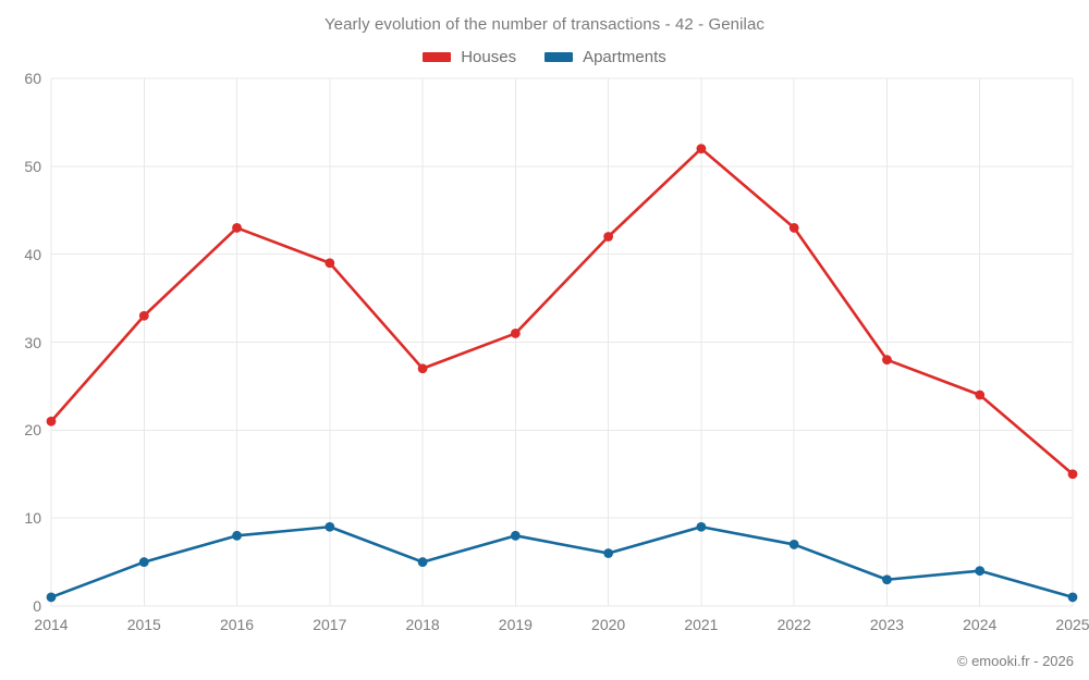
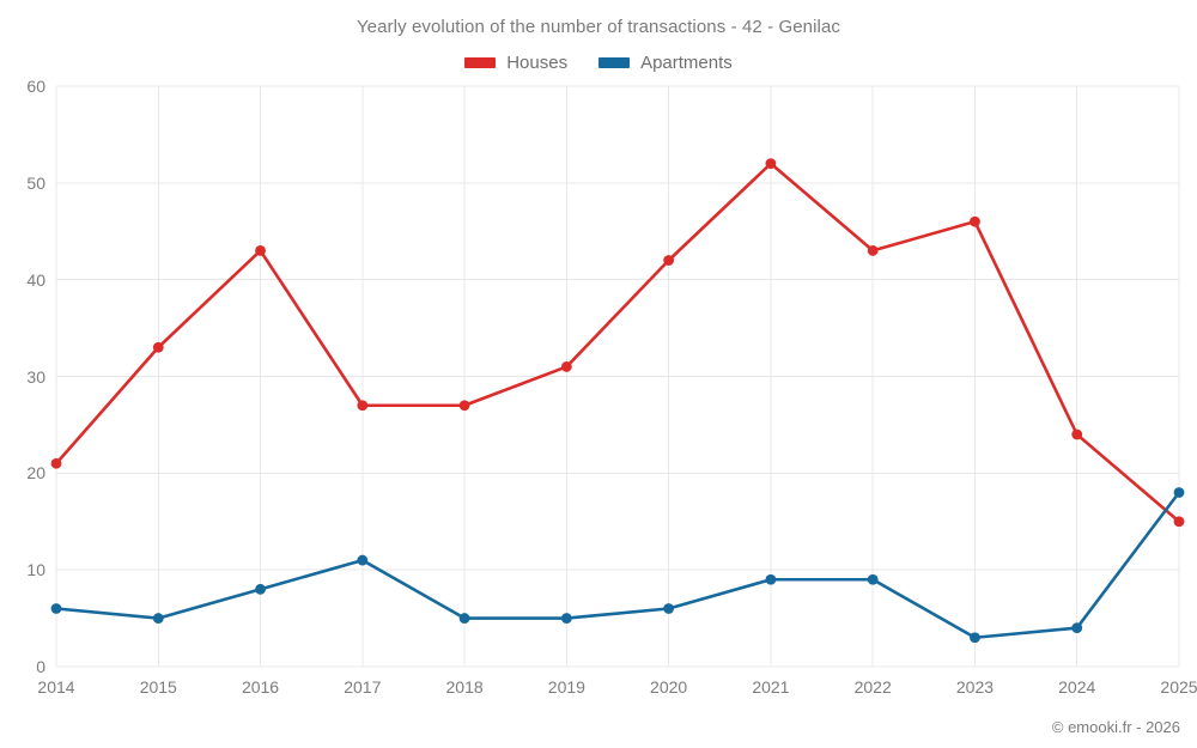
Apartments/2014: 1 -> 6
Houses/2017: 39 -> 27
Apartments/2017: 9 -> 11
Apartments/2019: 8 -> 5
Apartments/2022: 7 -> 9
Houses/2023: 28 -> 46
Apartments/2025: 1 -> 18
